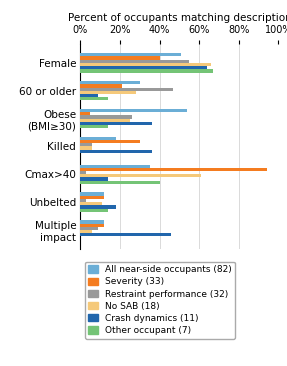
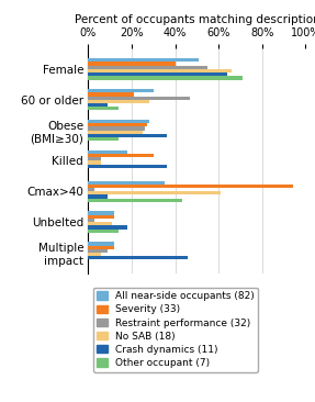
Other occupant (7)/Female: 67% -> 71%
All near-side occupants (82)/Obese (BMI≥30): 54% -> 28%
Severity (33)/Obese (BMI≥30): 5% -> 27%
Crash dynamics (11)/Cmax>40: 14% -> 9%
Other occupant (7)/Cmax>40: 40% -> 43%
